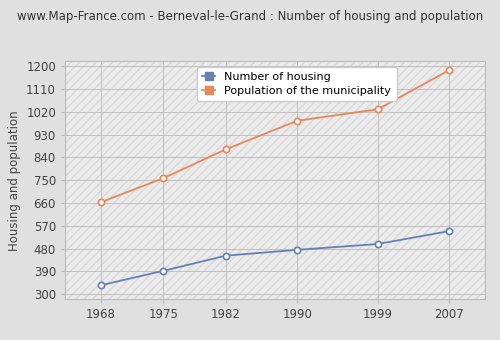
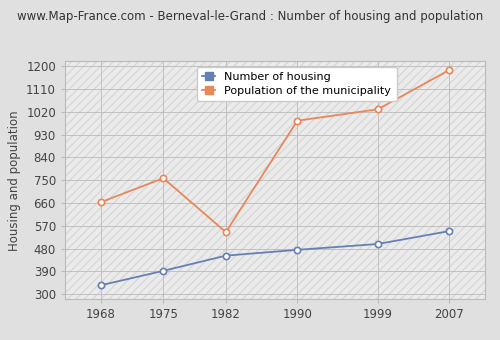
Population of the municipality/1982: 872 -> 545
